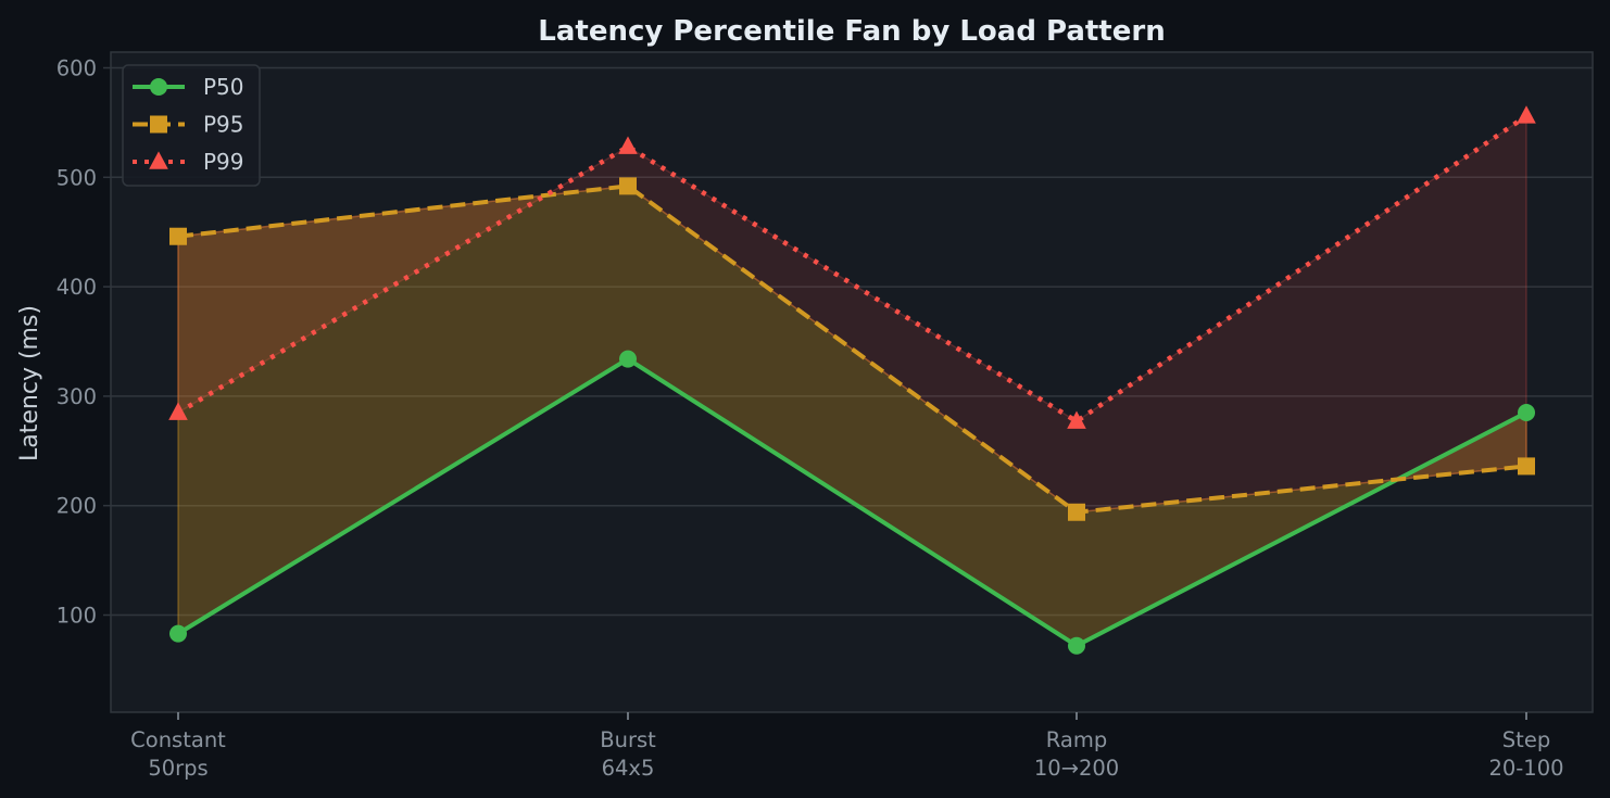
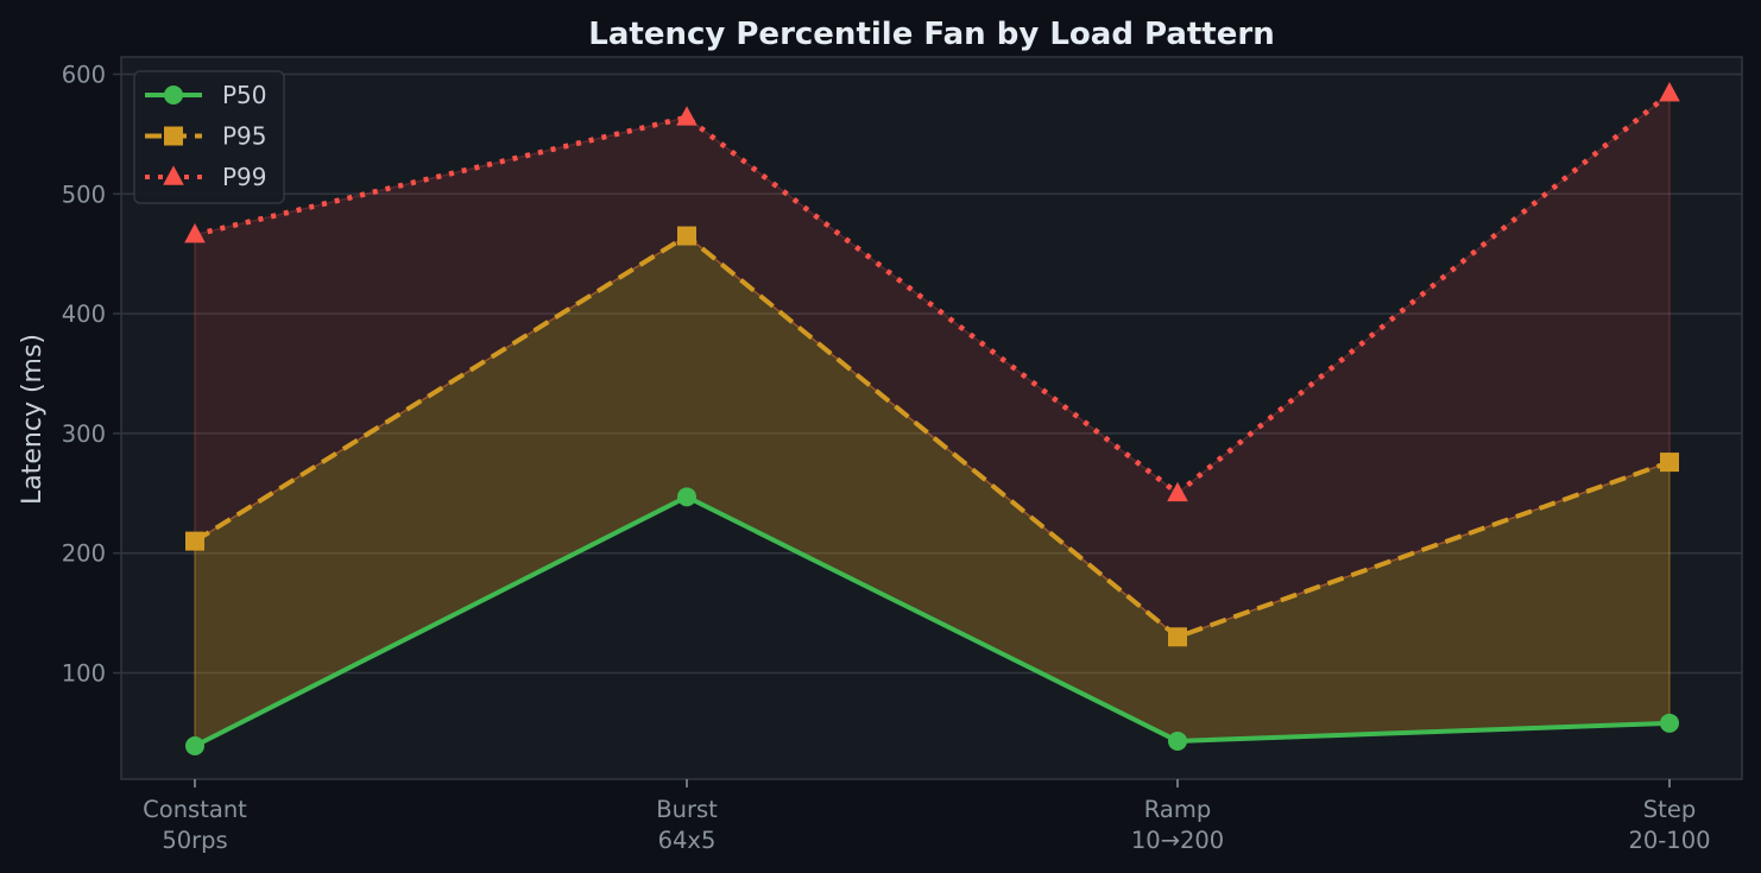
P50/Constant 50rps: 83 -> 39
P95/Constant 50rps: 446 -> 210
P99/Constant 50rps: 285 -> 466
P50/Burst 64x5: 334 -> 247
P95/Burst 64x5: 492 -> 465
P99/Burst 64x5: 528 -> 564
P50/Ramp 10→200: 72 -> 43
P95/Ramp 10→200: 194 -> 130
P99/Ramp 10→200: 277 -> 250
P50/Step 20-100: 285 -> 58
P95/Step 20-100: 236 -> 276
P99/Step 20-100: 556 -> 584
